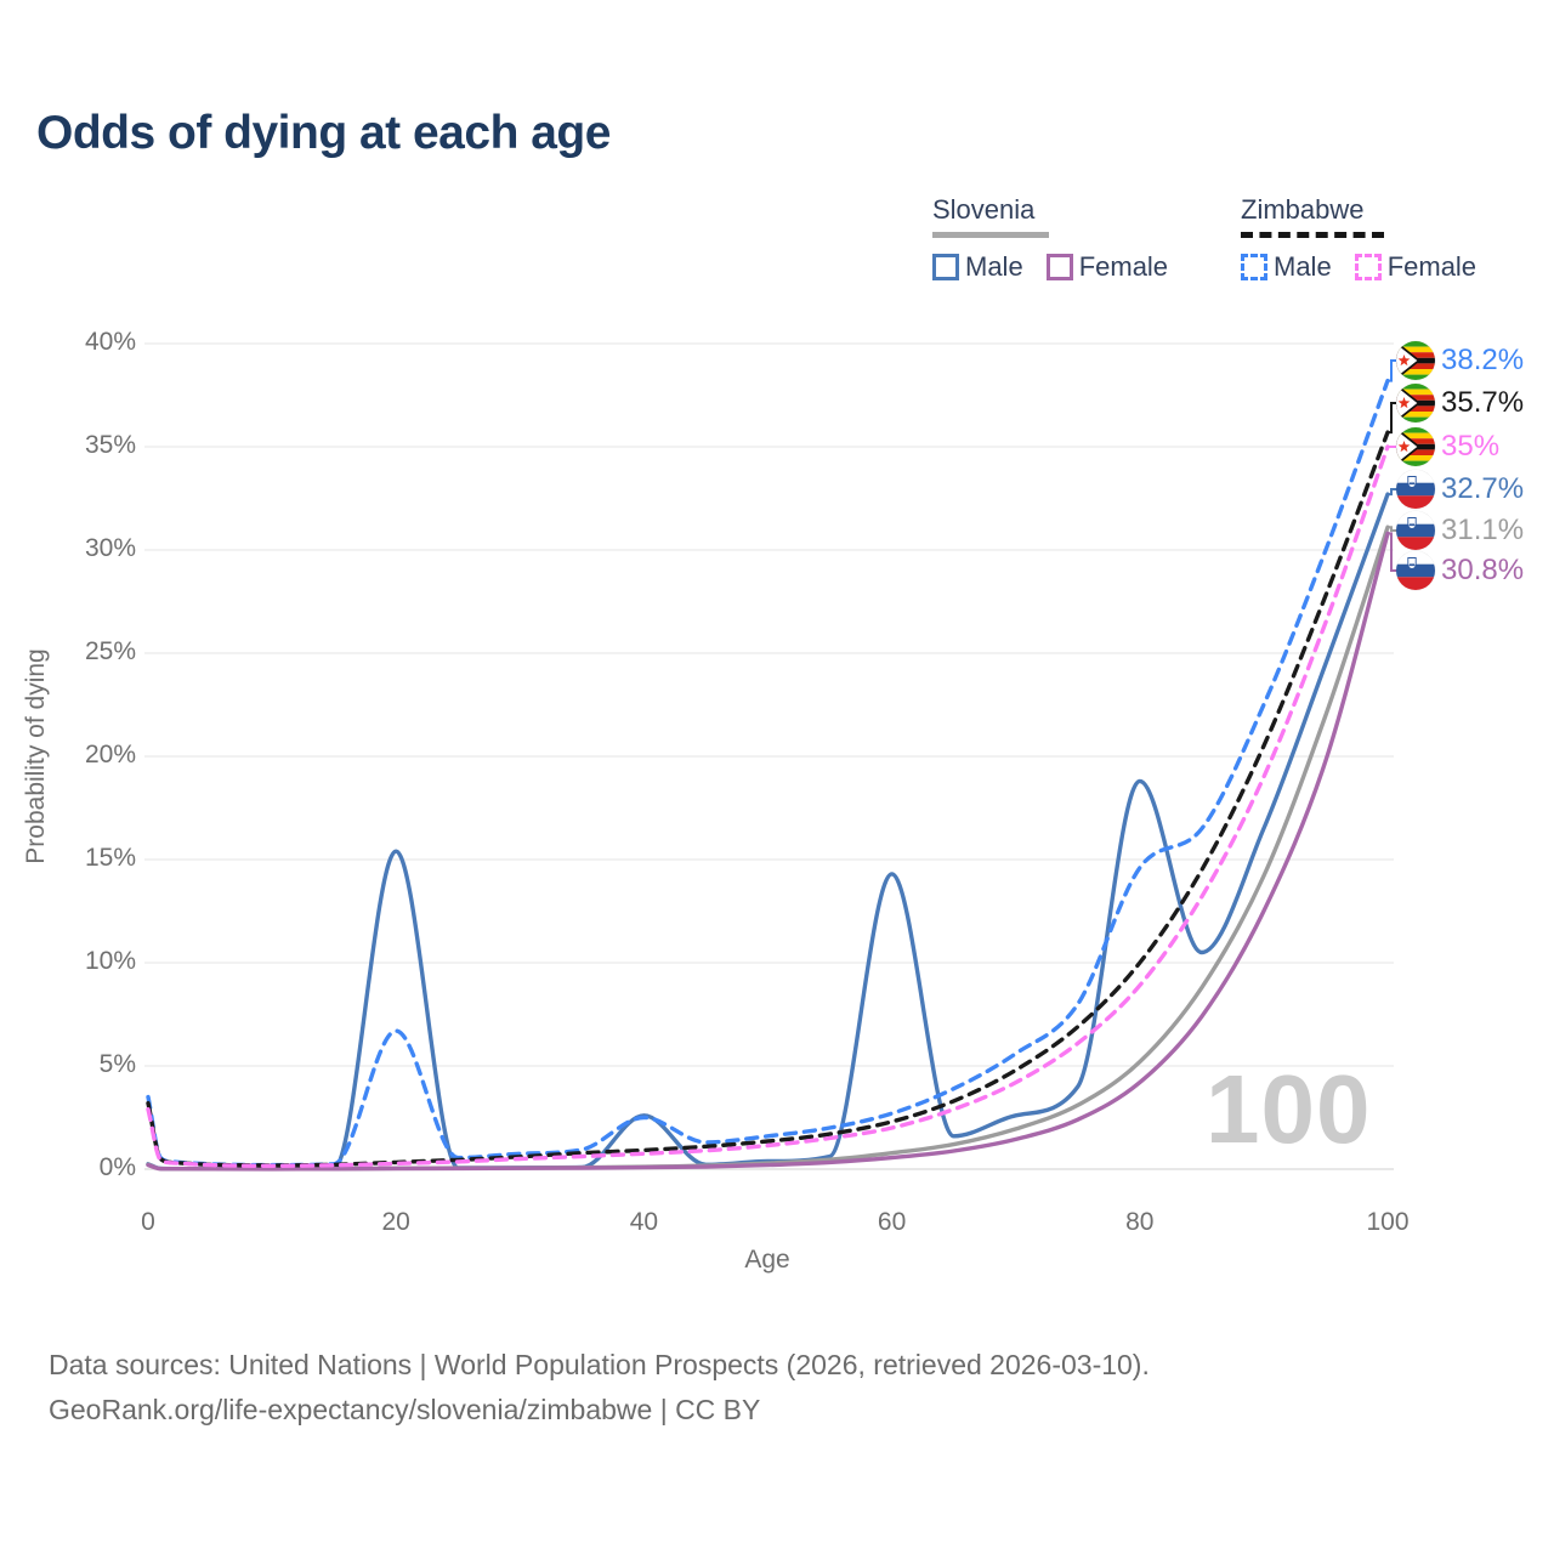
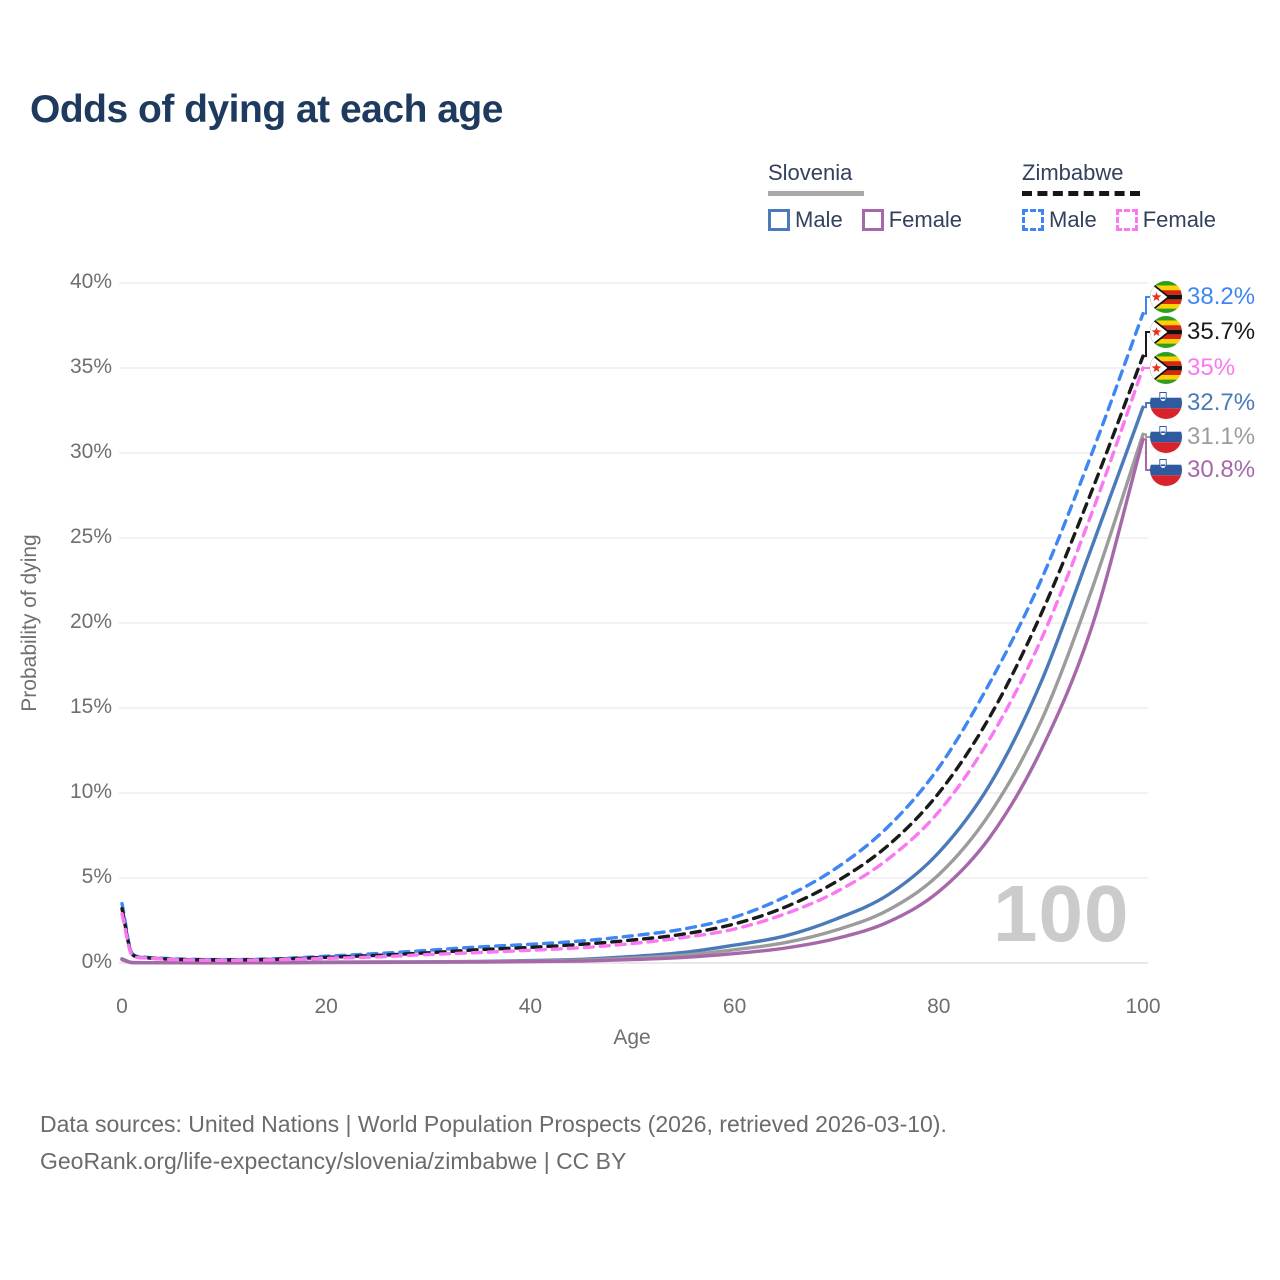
Zimbabwe Male/20: 6.7% -> 0.4%
Slovenia Male/20: 15.4% -> 0.1%
Zimbabwe Male/40: 2.5% -> 1.1%
Slovenia Male/40: 2.6% -> 0.1%
Slovenia Male/60: 14.3% -> 1.1%
Zimbabwe Male/80: 14.6% -> 11.5%
Slovenia Male/80: 18.8% -> 6.5%
